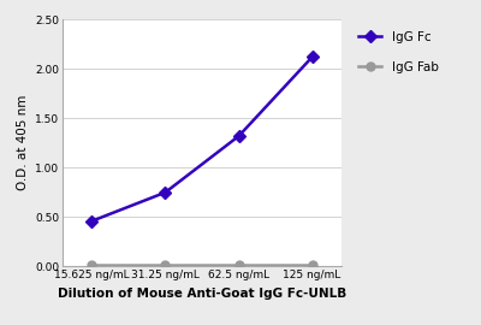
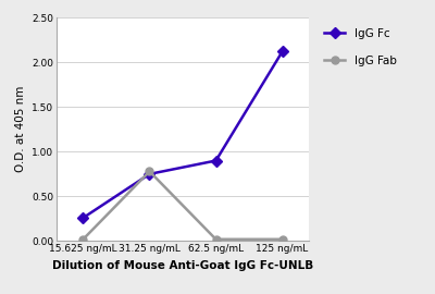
IgG Fc/15.625 ng/mL: 0.46 -> 0.26
IgG Fab/31.25 ng/mL: 0.02 -> 0.78
IgG Fc/62.5 ng/mL: 1.32 -> 0.90
